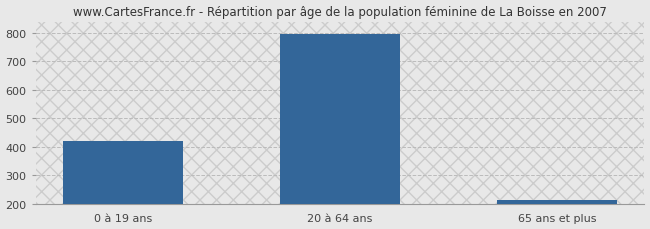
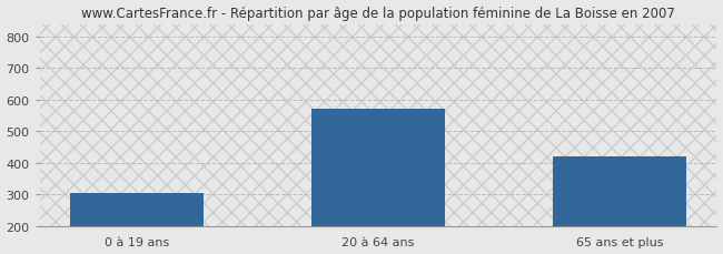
0 à 19 ans: 422 -> 305
20 à 64 ans: 795 -> 570
65 ans et plus: 214 -> 420
